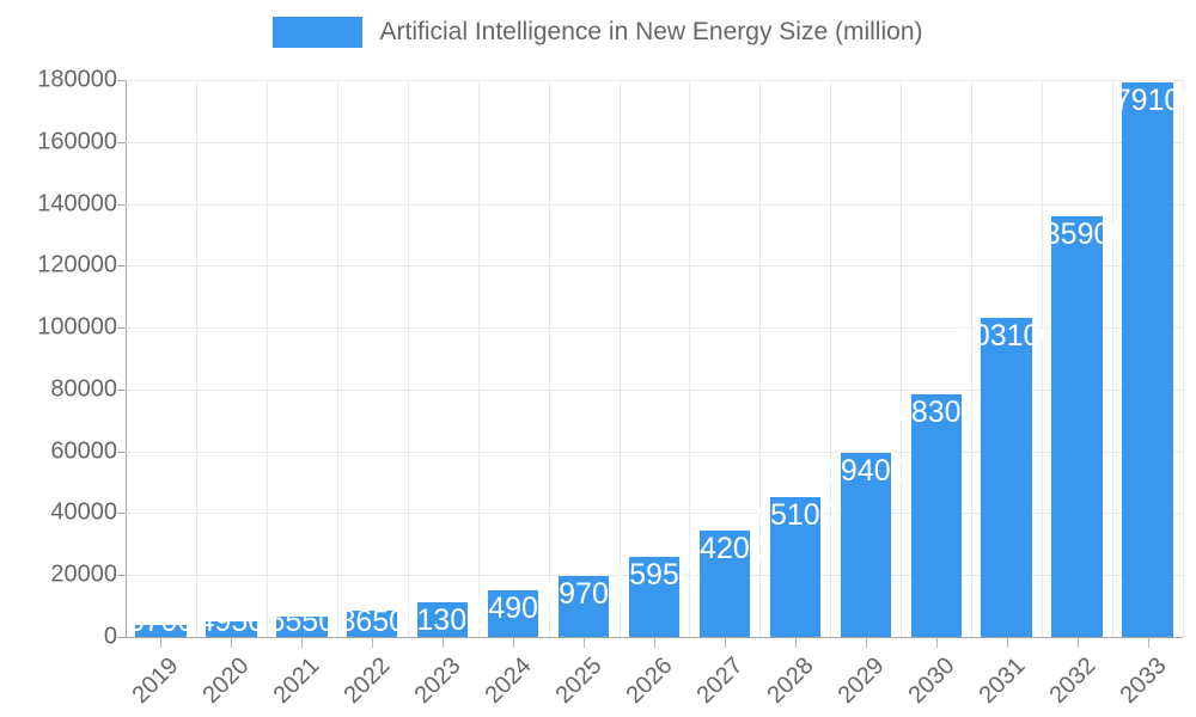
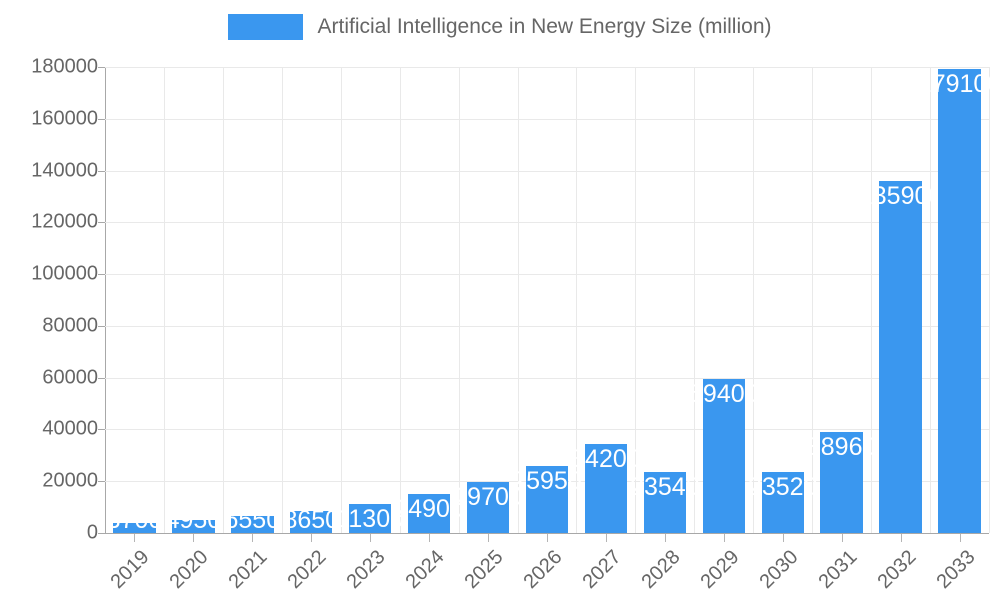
2028: 45100 -> 23540
2030: 78300 -> 23520
2031: 103100 -> 38960
